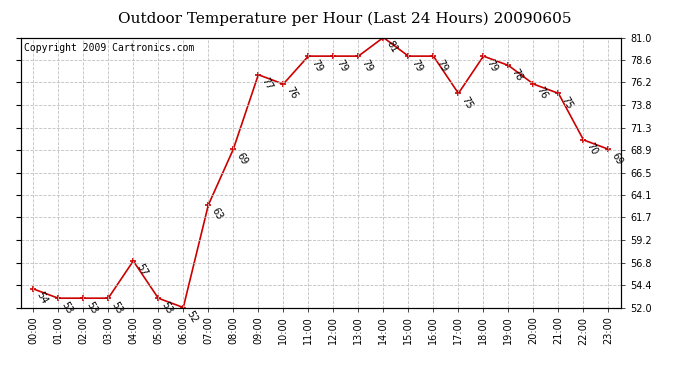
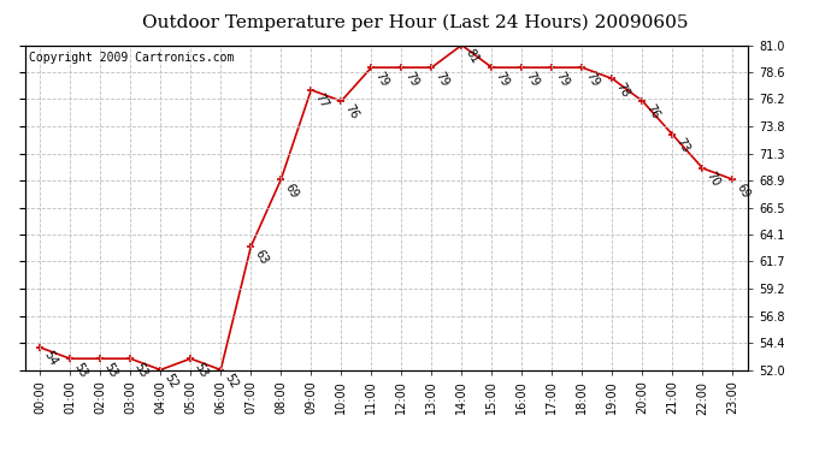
04:00: 57 -> 52
17:00: 75 -> 79
21:00: 75 -> 73
